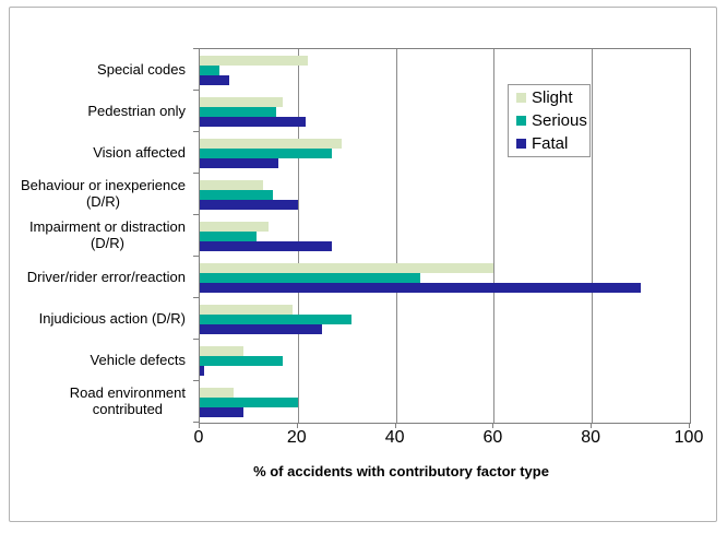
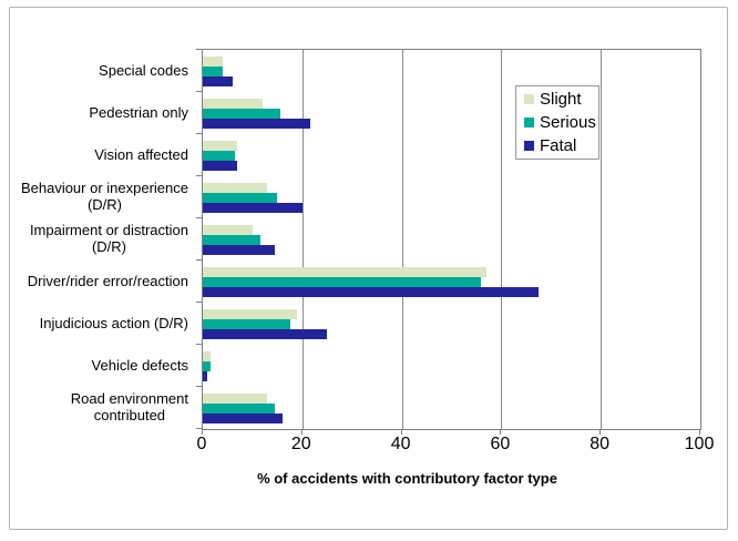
Slight/Special codes: 22 -> 4
Slight/Pedestrian only: 17 -> 12
Slight/Vision affected: 29 -> 7
Serious/Vision affected: 27 -> 6
Fatal/Vision affected: 16 -> 7
Slight/Impairment or distraction (D/R): 14 -> 10
Fatal/Impairment or distraction (D/R): 27 -> 14
Slight/Driver/rider error/reaction: 60 -> 57
Serious/Driver/rider error/reaction: 45 -> 56
Fatal/Driver/rider error/reaction: 90 -> 68
Serious/Injudicious action (D/R): 31 -> 18
Slight/Vehicle defects: 9 -> 2
Serious/Vehicle defects: 17 -> 2
Slight/Road environment contributed: 7 -> 13
Serious/Road environment contributed: 20 -> 14
Fatal/Road environment contributed: 9 -> 16
